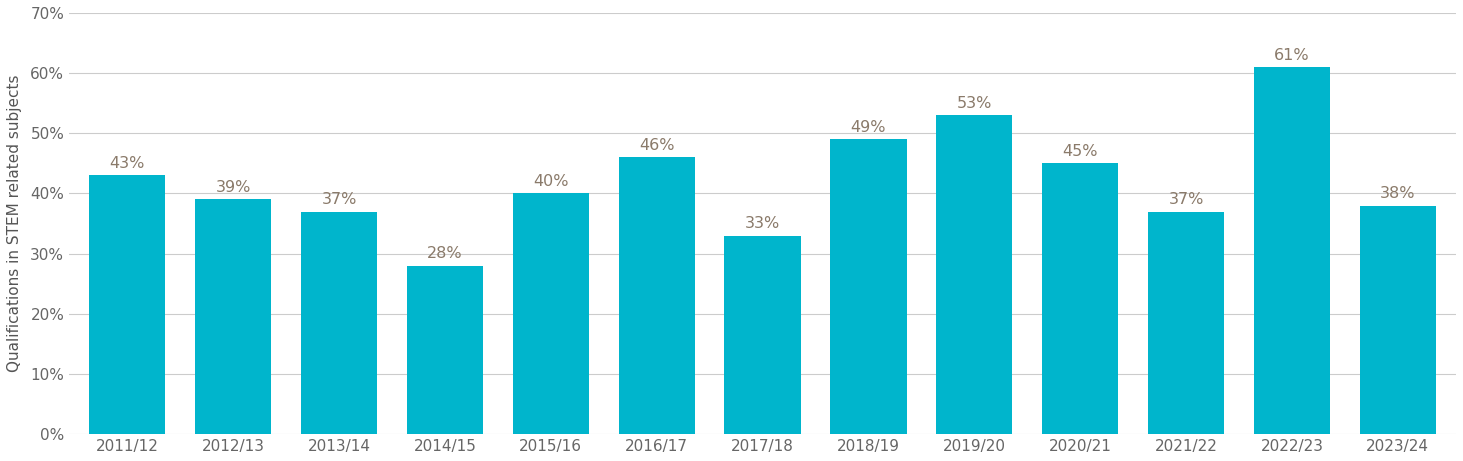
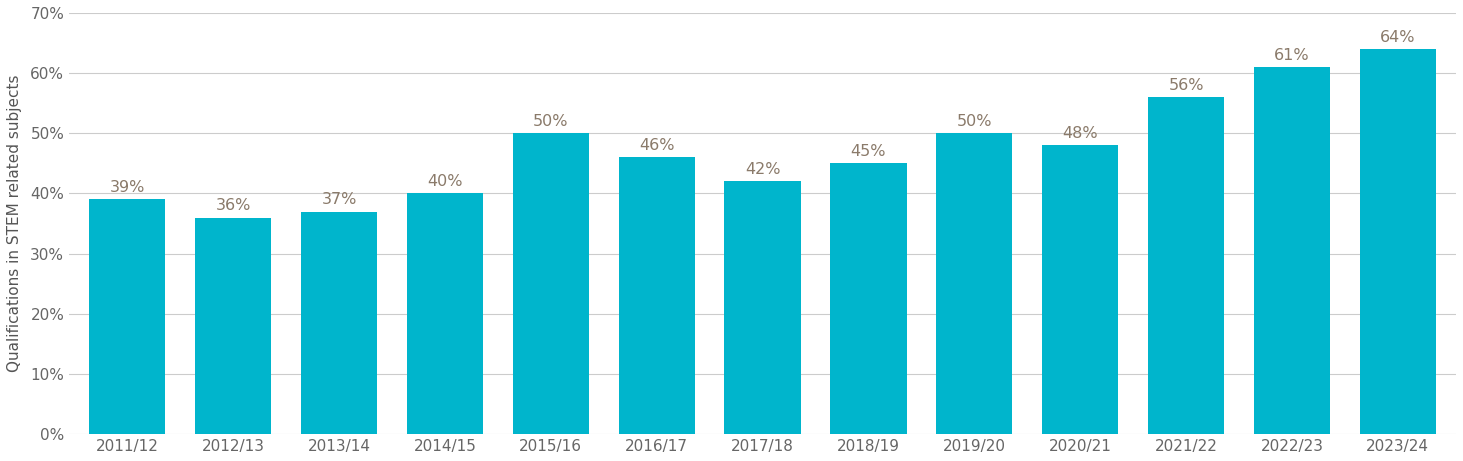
2011/12: 43% -> 39%
2012/13: 39% -> 36%
2014/15: 28% -> 40%
2015/16: 40% -> 50%
2017/18: 33% -> 42%
2018/19: 49% -> 45%
2019/20: 53% -> 50%
2020/21: 45% -> 48%
2021/22: 37% -> 56%
2023/24: 38% -> 64%
